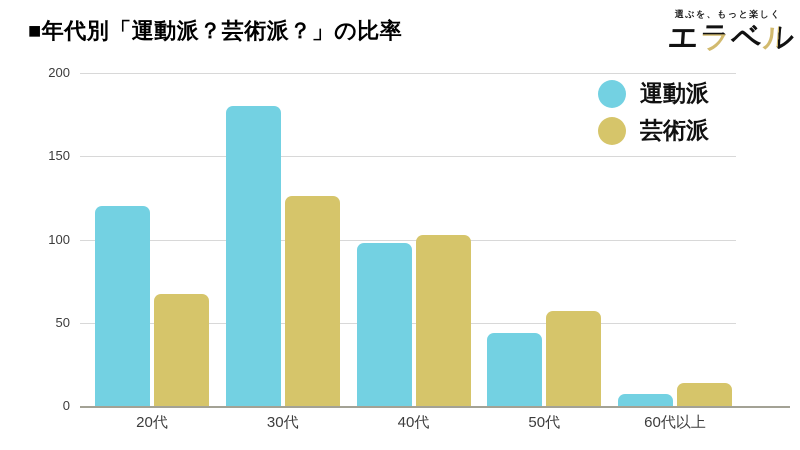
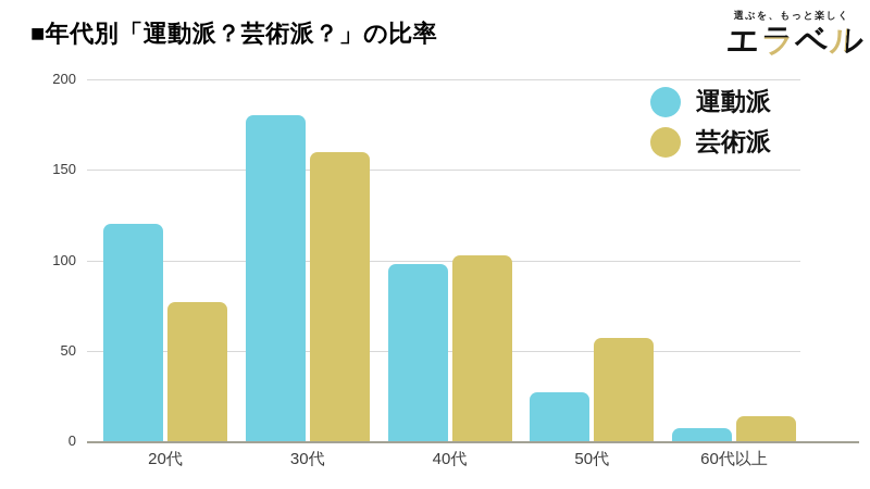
芸術派/20代: 67 -> 77
芸術派/30代: 126 -> 160
運動派/50代: 44 -> 27
